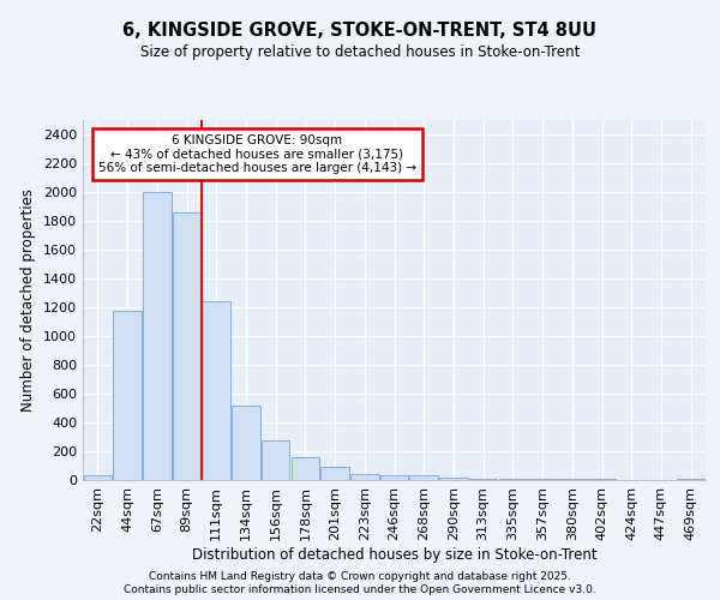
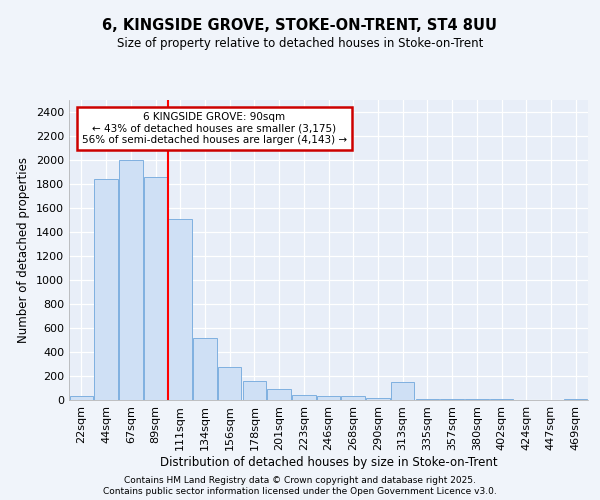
44sqm: 1180 -> 1840
111sqm: 1240 -> 1510
313sqm: 10 -> 150
